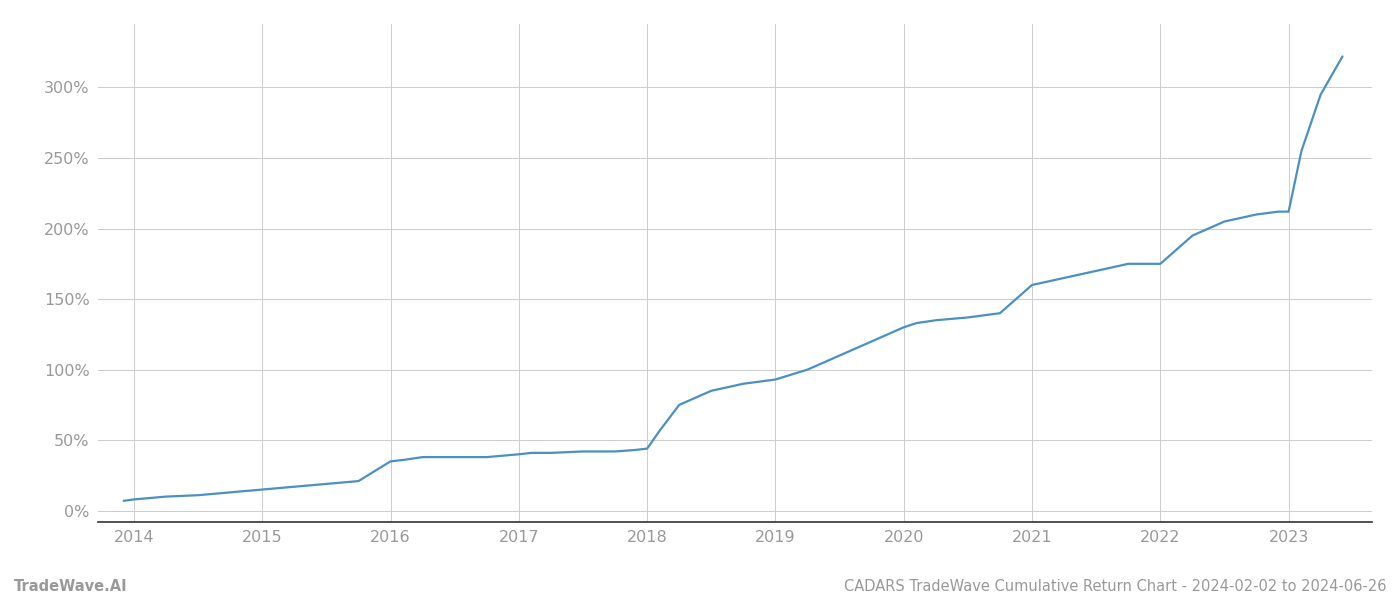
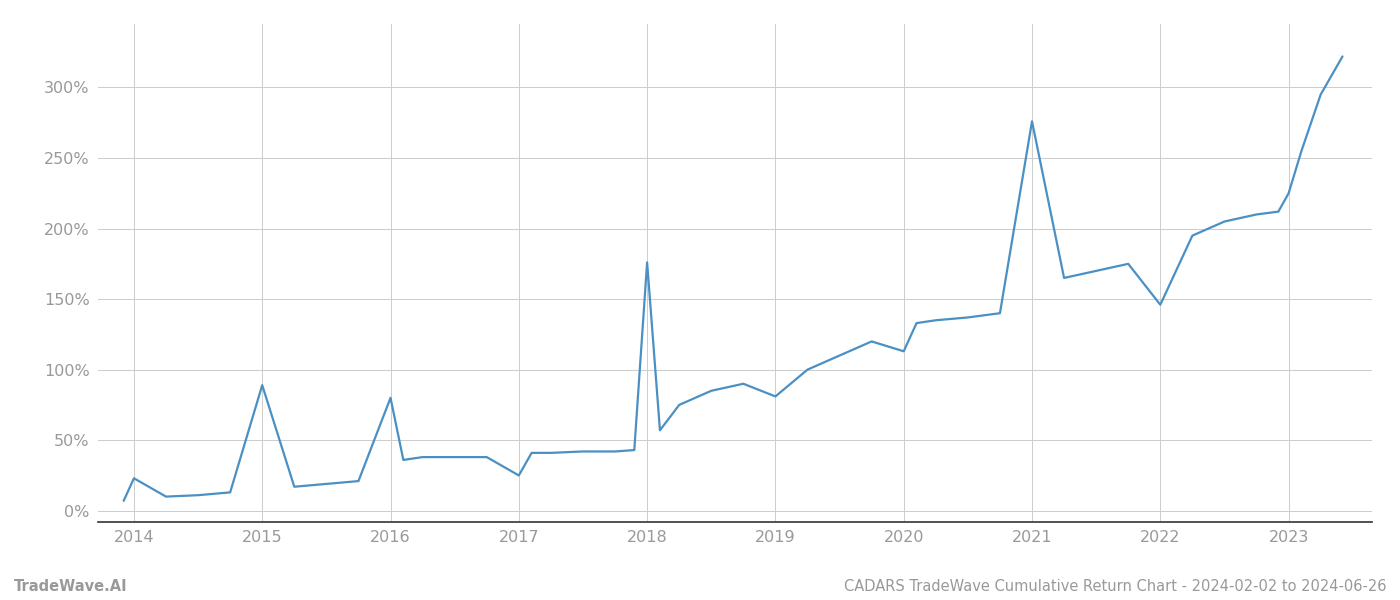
2014: 8% -> 23%
2015: 15% -> 89%
2016: 35% -> 80%
2017: 40% -> 25%
2018: 44% -> 176%
2019: 93% -> 81%
2020: 130% -> 113%
2021: 160% -> 276%
2022: 175% -> 146%
2023: 212% -> 225%
